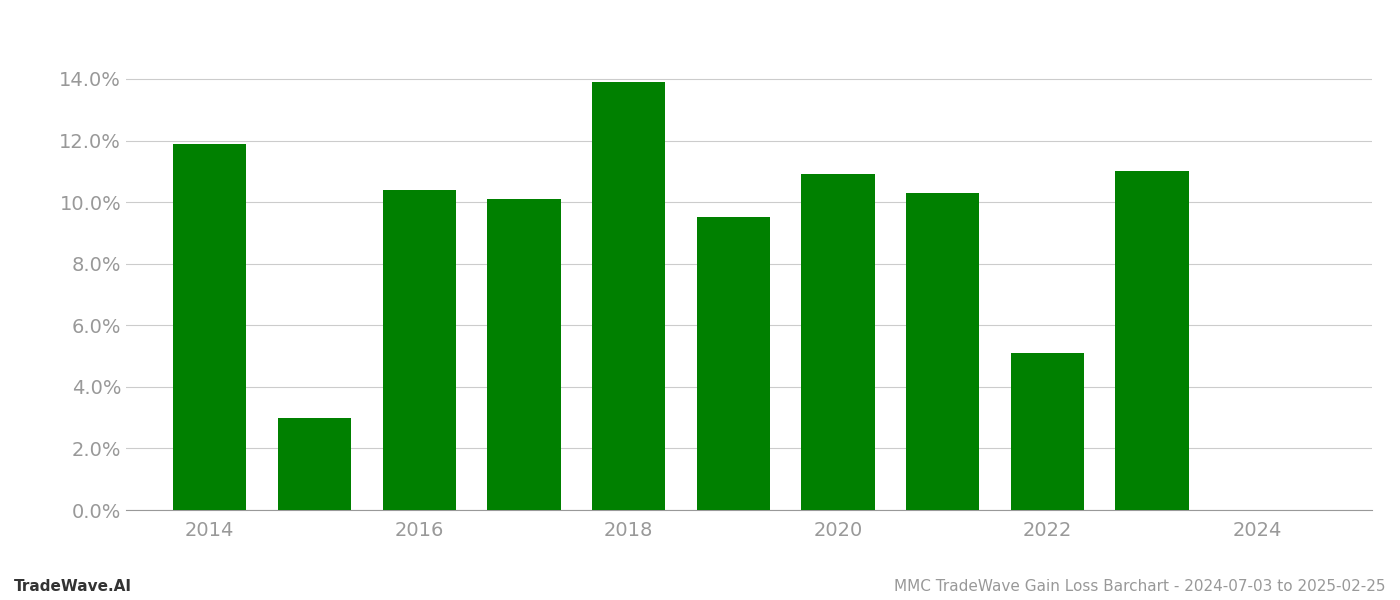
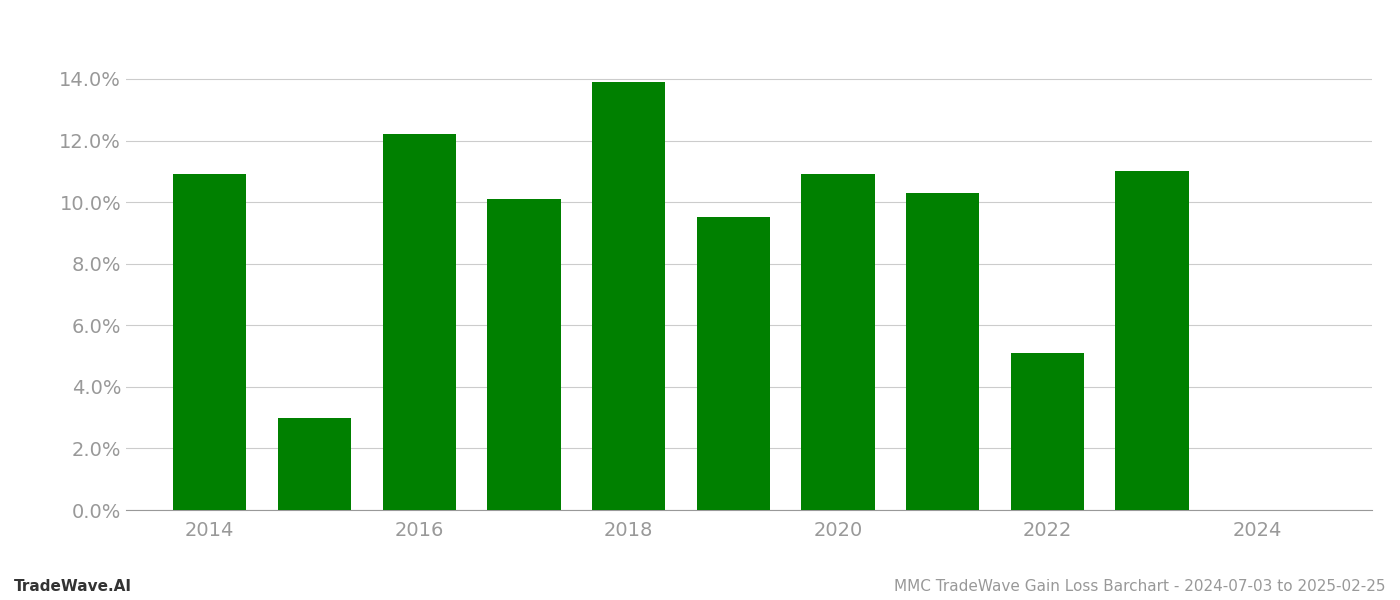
2014: 11.9% -> 10.9%
2016: 10.4% -> 12.2%
